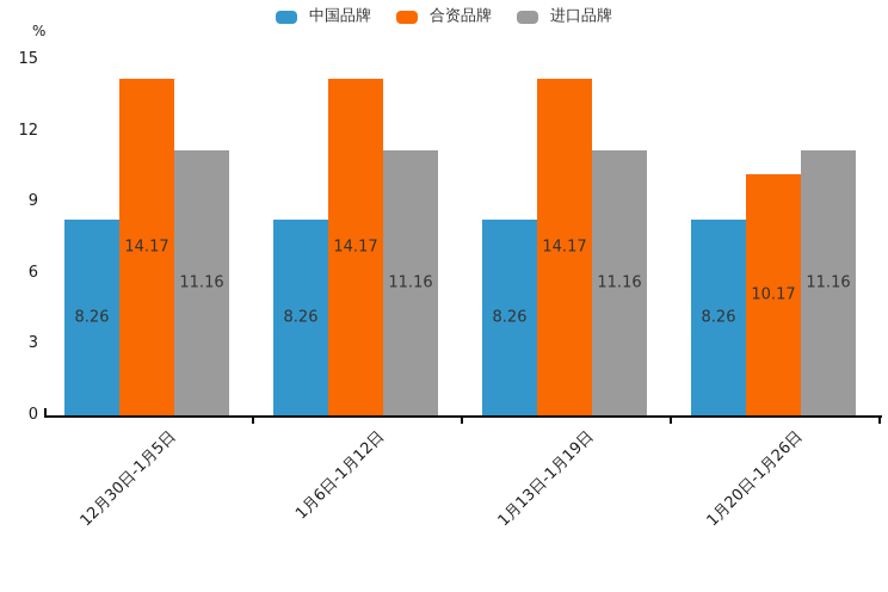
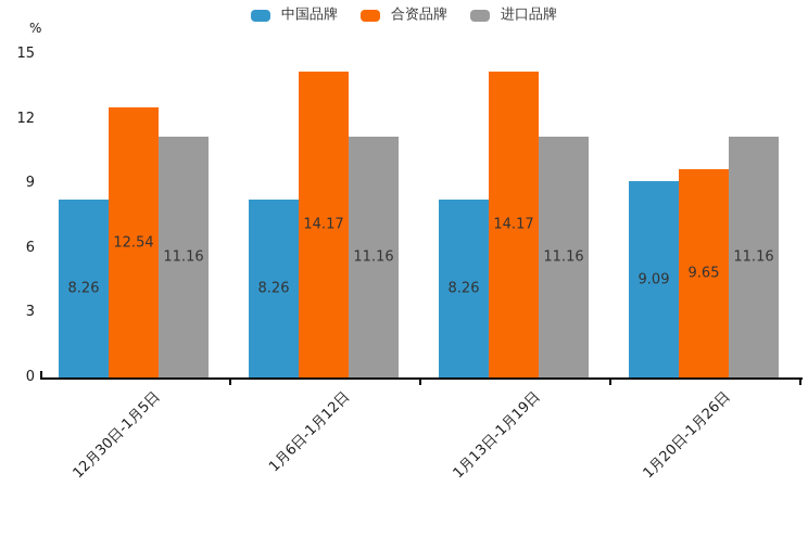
合资品牌/12月30日-1月5日: 14.17 -> 12.54
中国品牌/1月20日-1月26日: 8.26 -> 9.09
合资品牌/1月20日-1月26日: 10.17 -> 9.65
